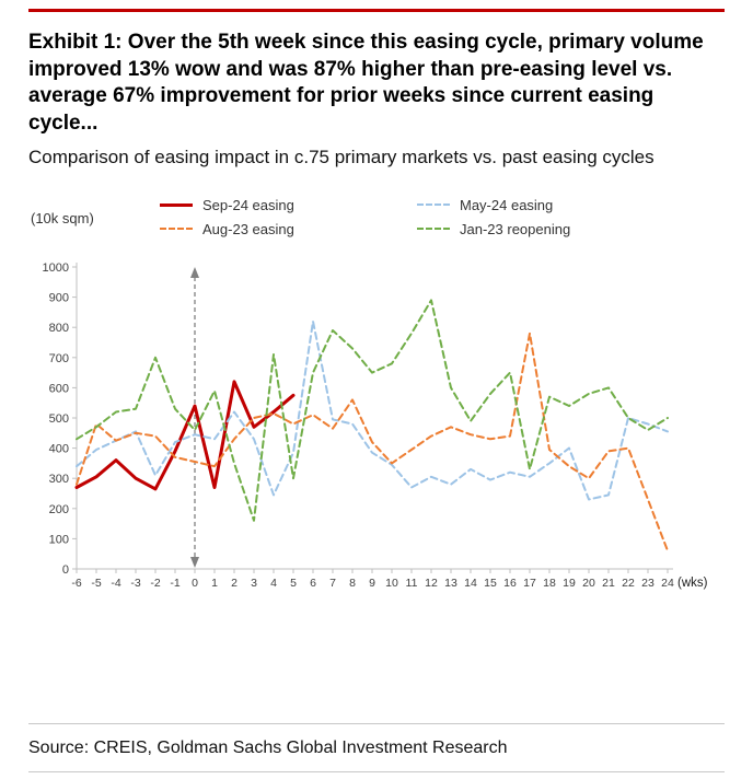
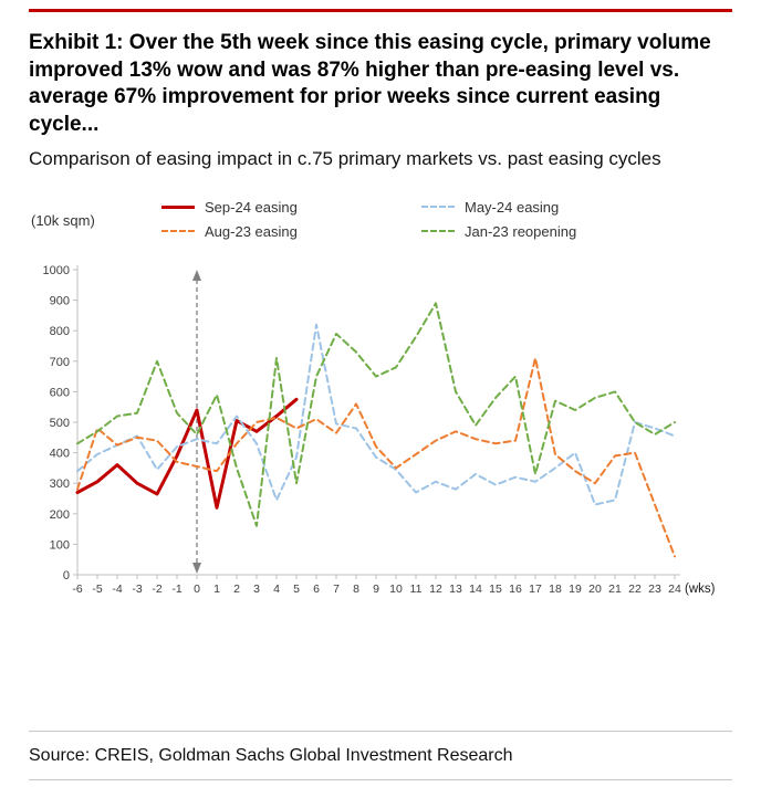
May-24 easing/-2: 310 -> 340
Sep-24 easing/1: 270 -> 220
Sep-24 easing/2: 620 -> 500
Aug-23 easing/17: 780 -> 710
